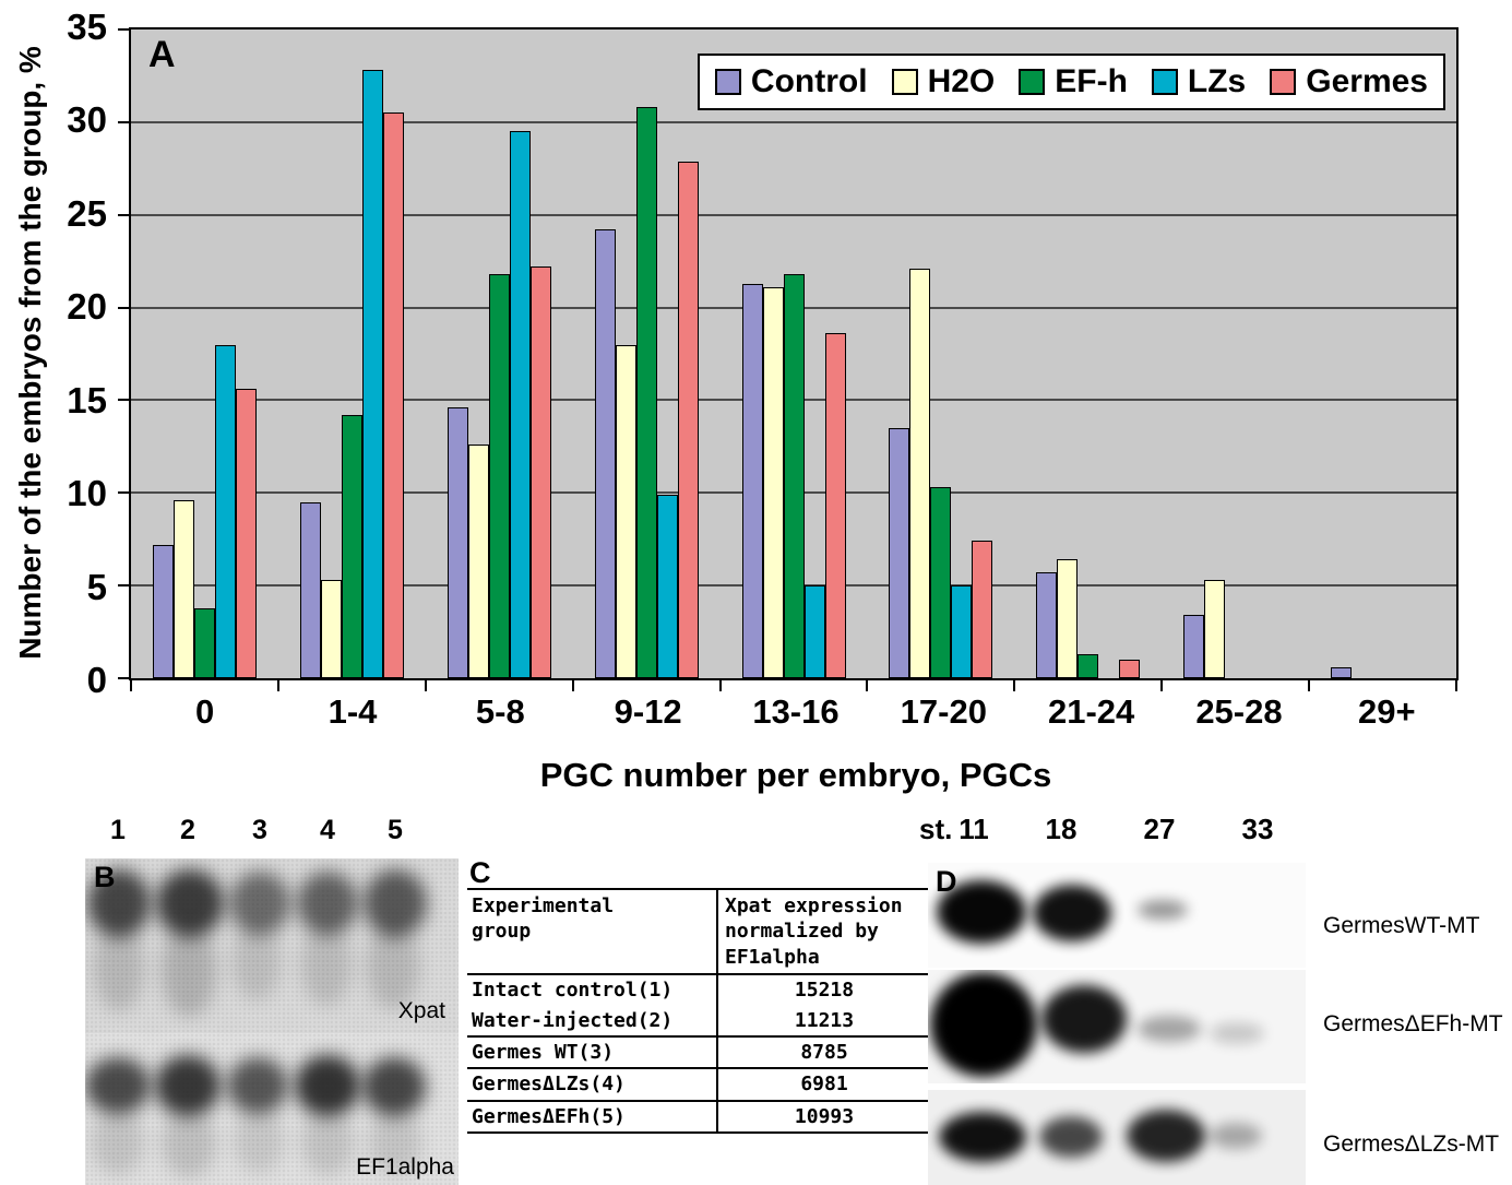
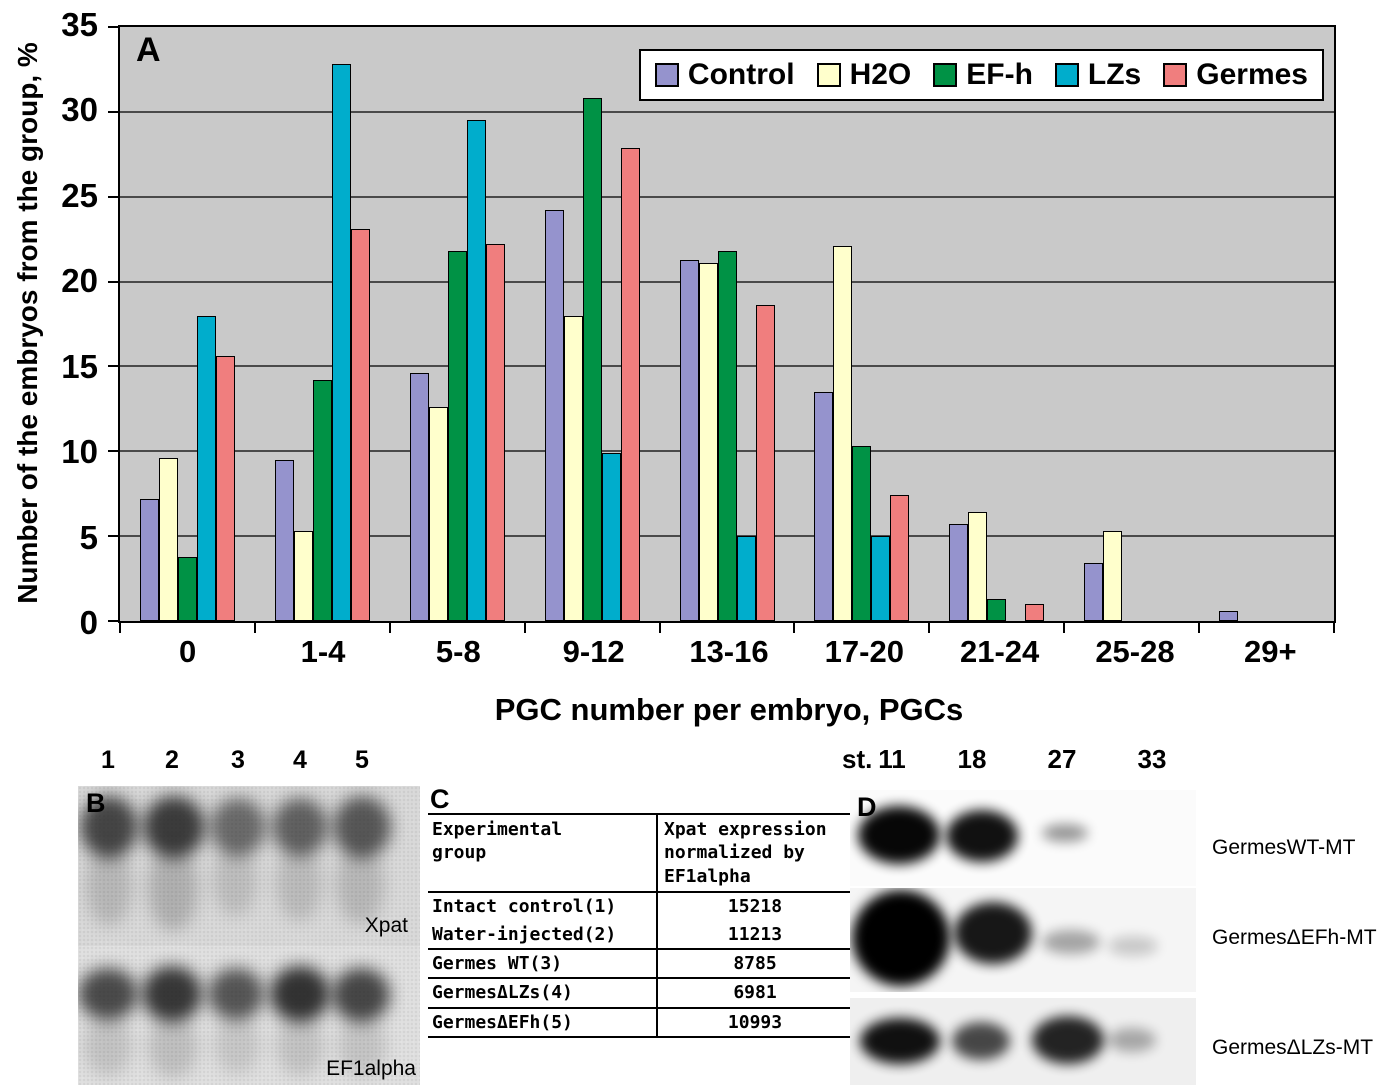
Germes/1-4: 30.5 -> 23.1
